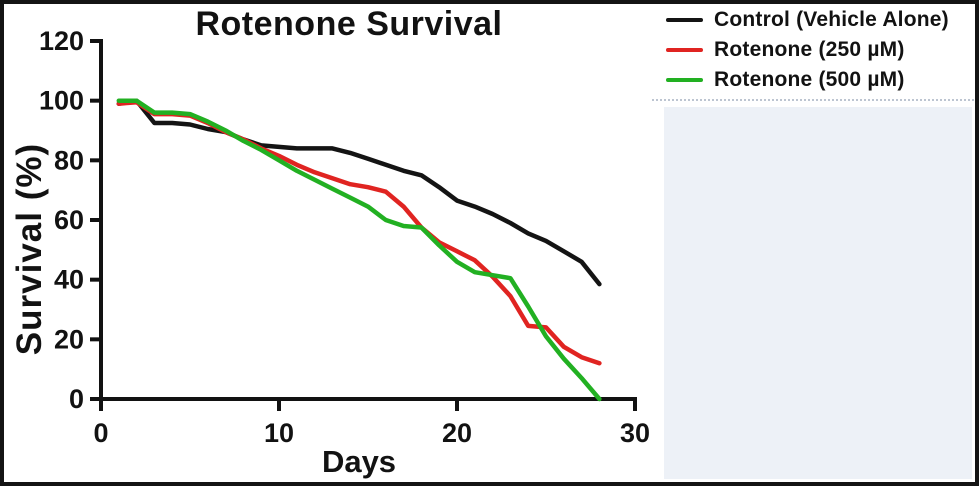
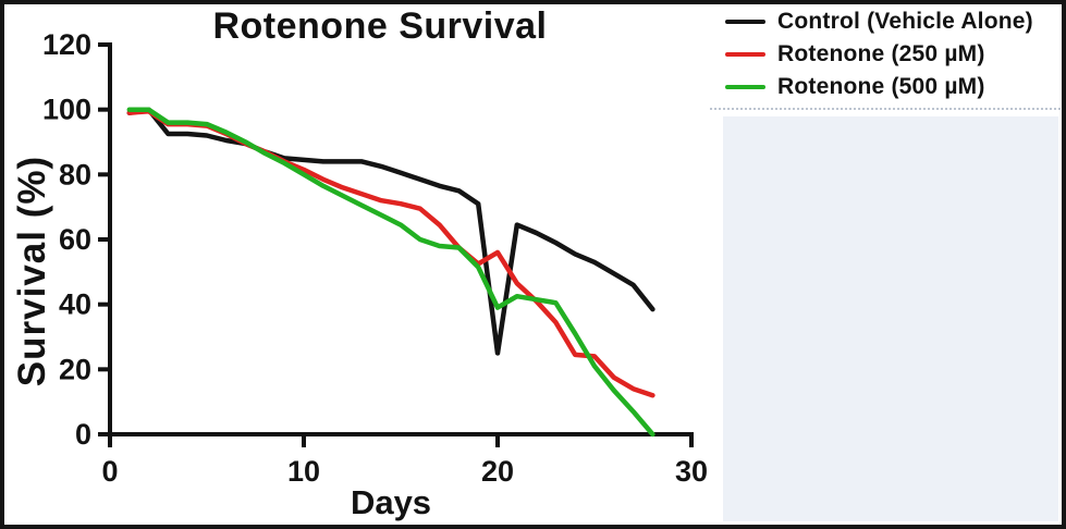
Control (Vehicle Alone)/20: 66 -> 25
Rotenone (250 µM)/20: 50 -> 56
Rotenone (500 µM)/20: 46 -> 39
